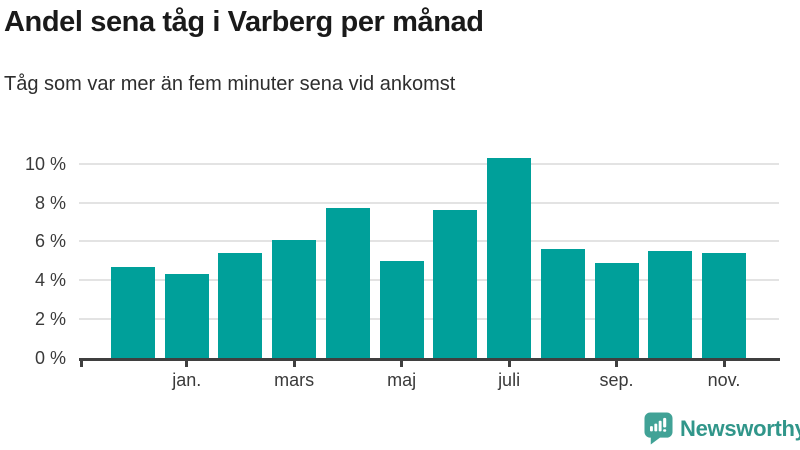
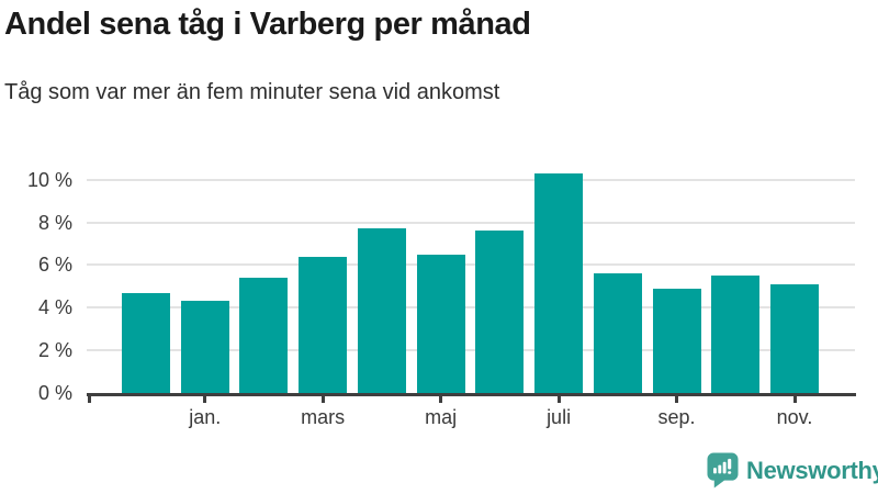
mars: 6.1% -> 6.4%
maj: 5.0% -> 6.5%
nov.: 5.4% -> 5.1%
